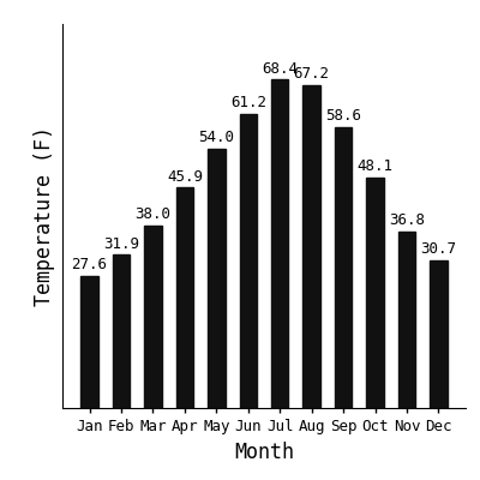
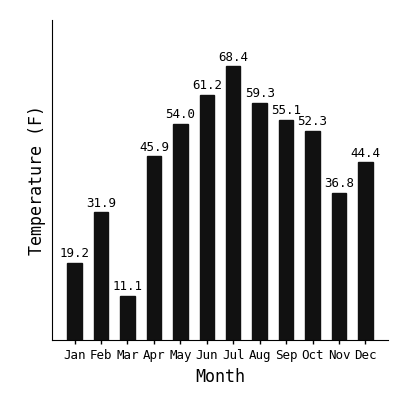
Jan: 27.6 -> 19.2
Mar: 38.0 -> 11.1
Aug: 67.2 -> 59.3
Sep: 58.6 -> 55.1
Oct: 48.1 -> 52.3
Dec: 30.7 -> 44.4
